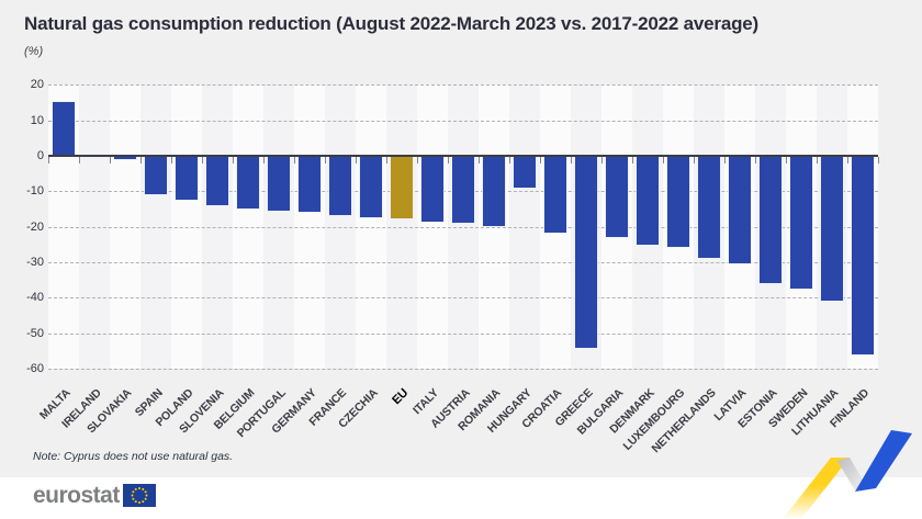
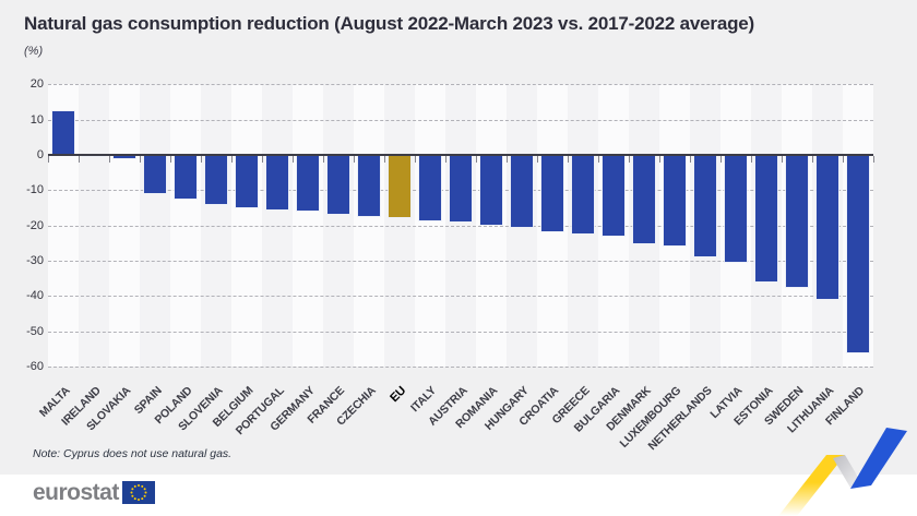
MALTA: 15 -> 12
HUNGARY: -9 -> -20
GREECE: -54 -> -22
